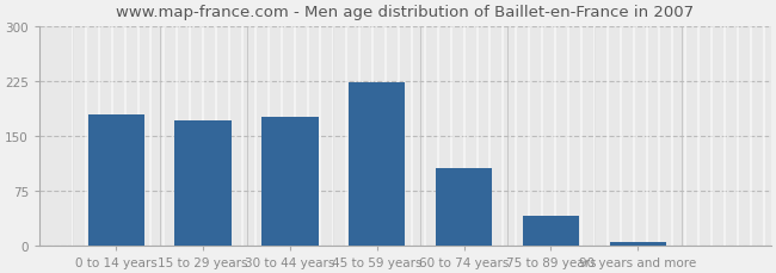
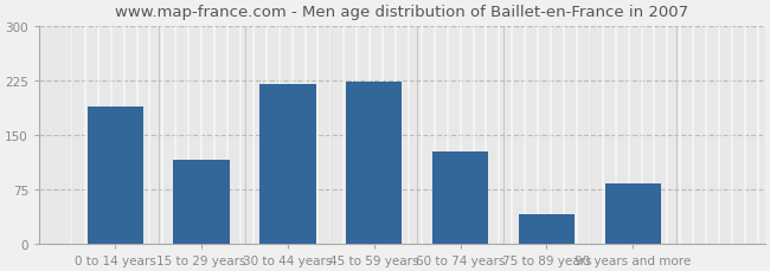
0 to 14 years: 178 -> 188
15 to 29 years: 170 -> 116
30 to 44 years: 175 -> 220
60 to 74 years: 105 -> 126
90 years and more: 5 -> 82
